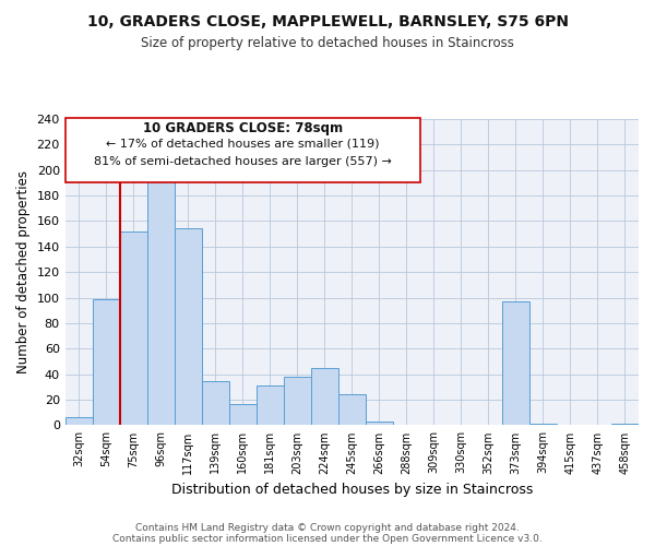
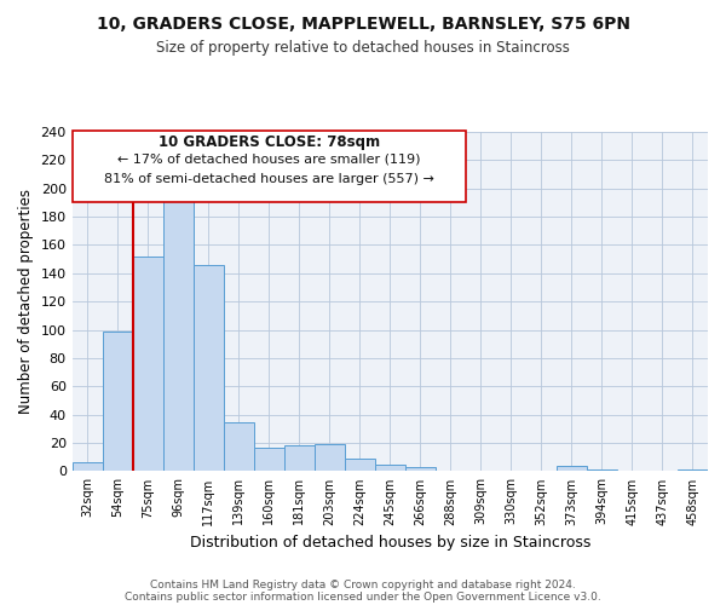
117sqm: 154 -> 146
181sqm: 31 -> 18
203sqm: 38 -> 19
224sqm: 45 -> 9
245sqm: 24 -> 5
373sqm: 97 -> 4
